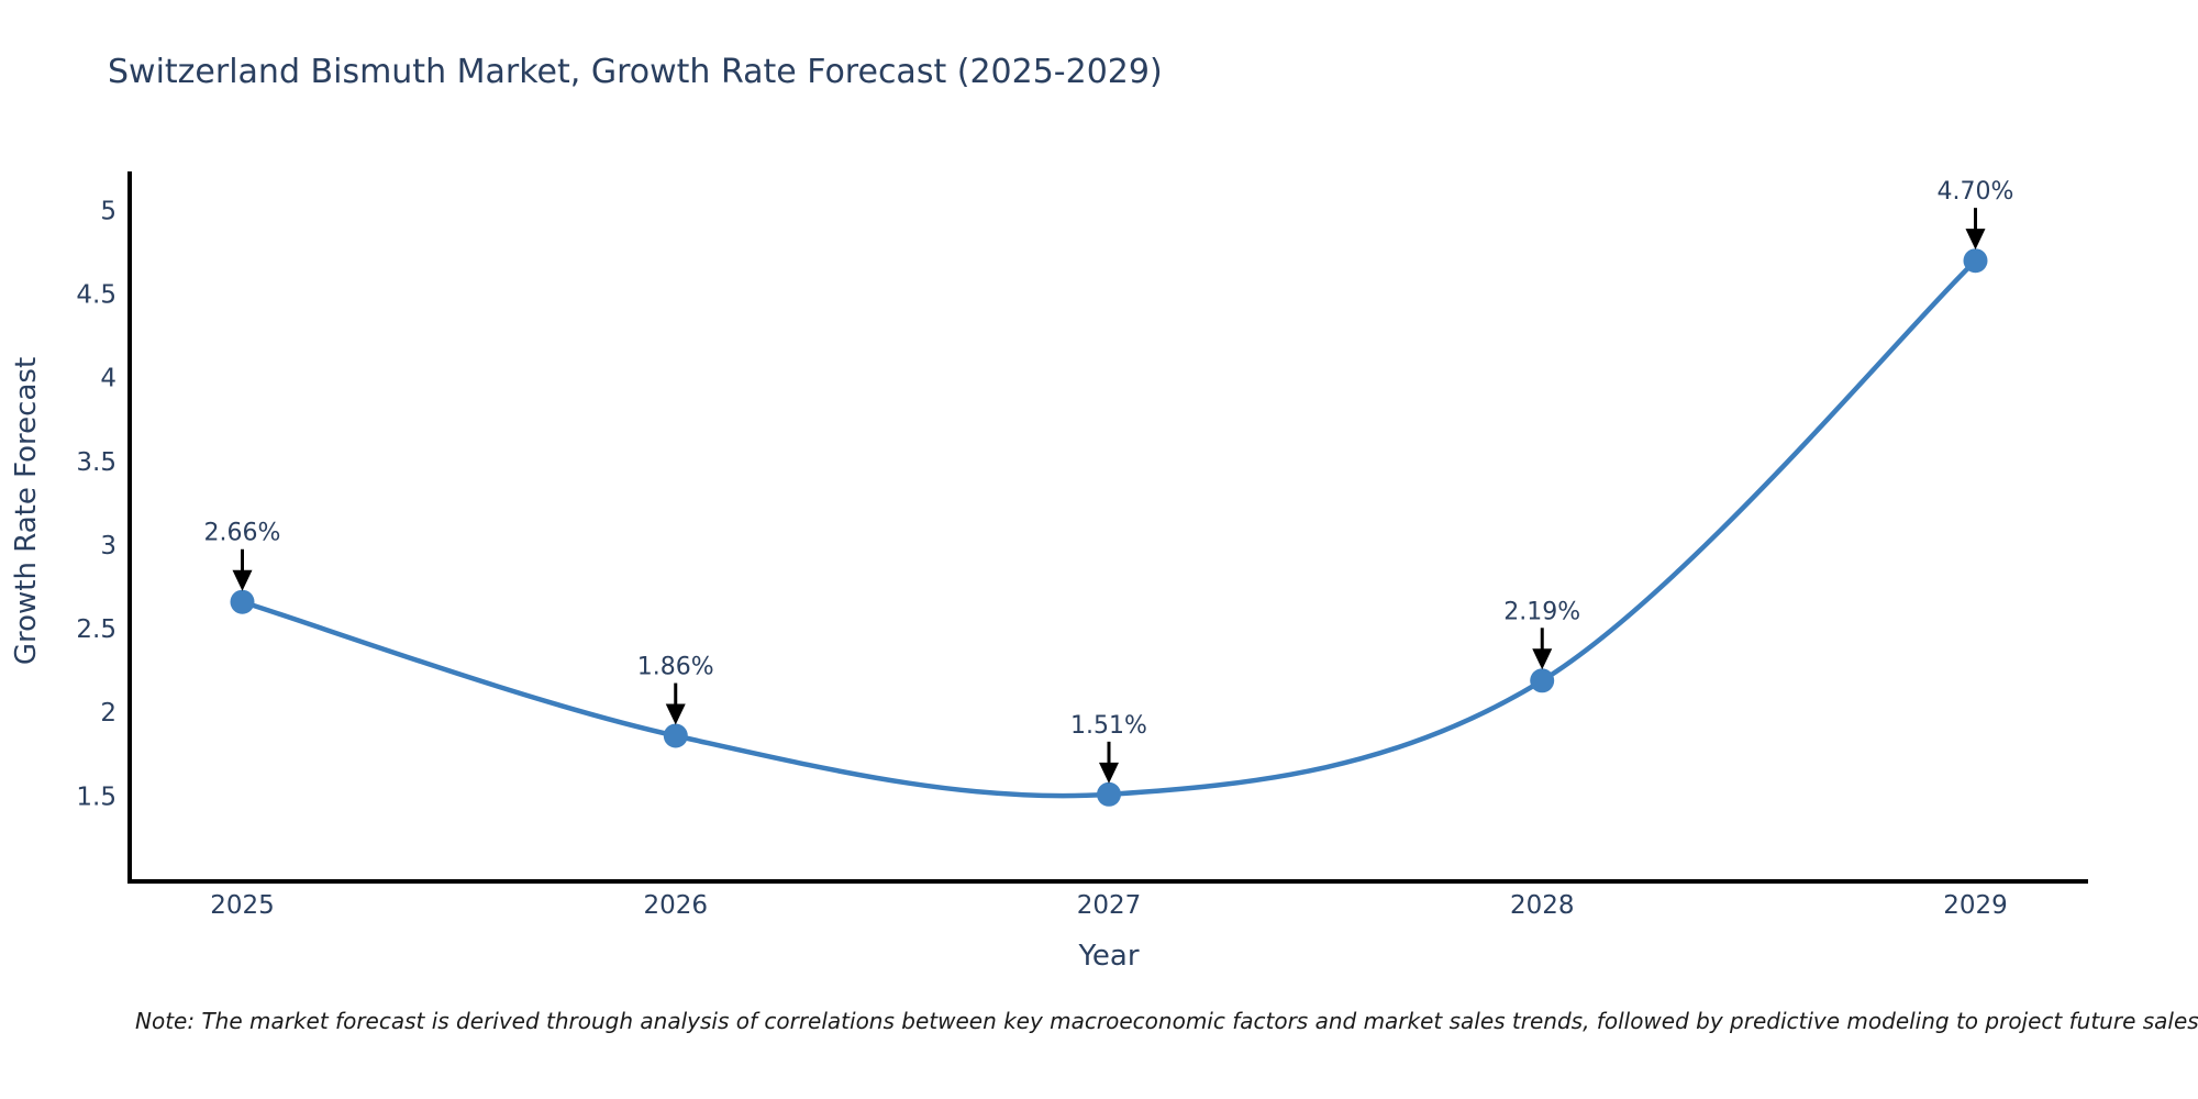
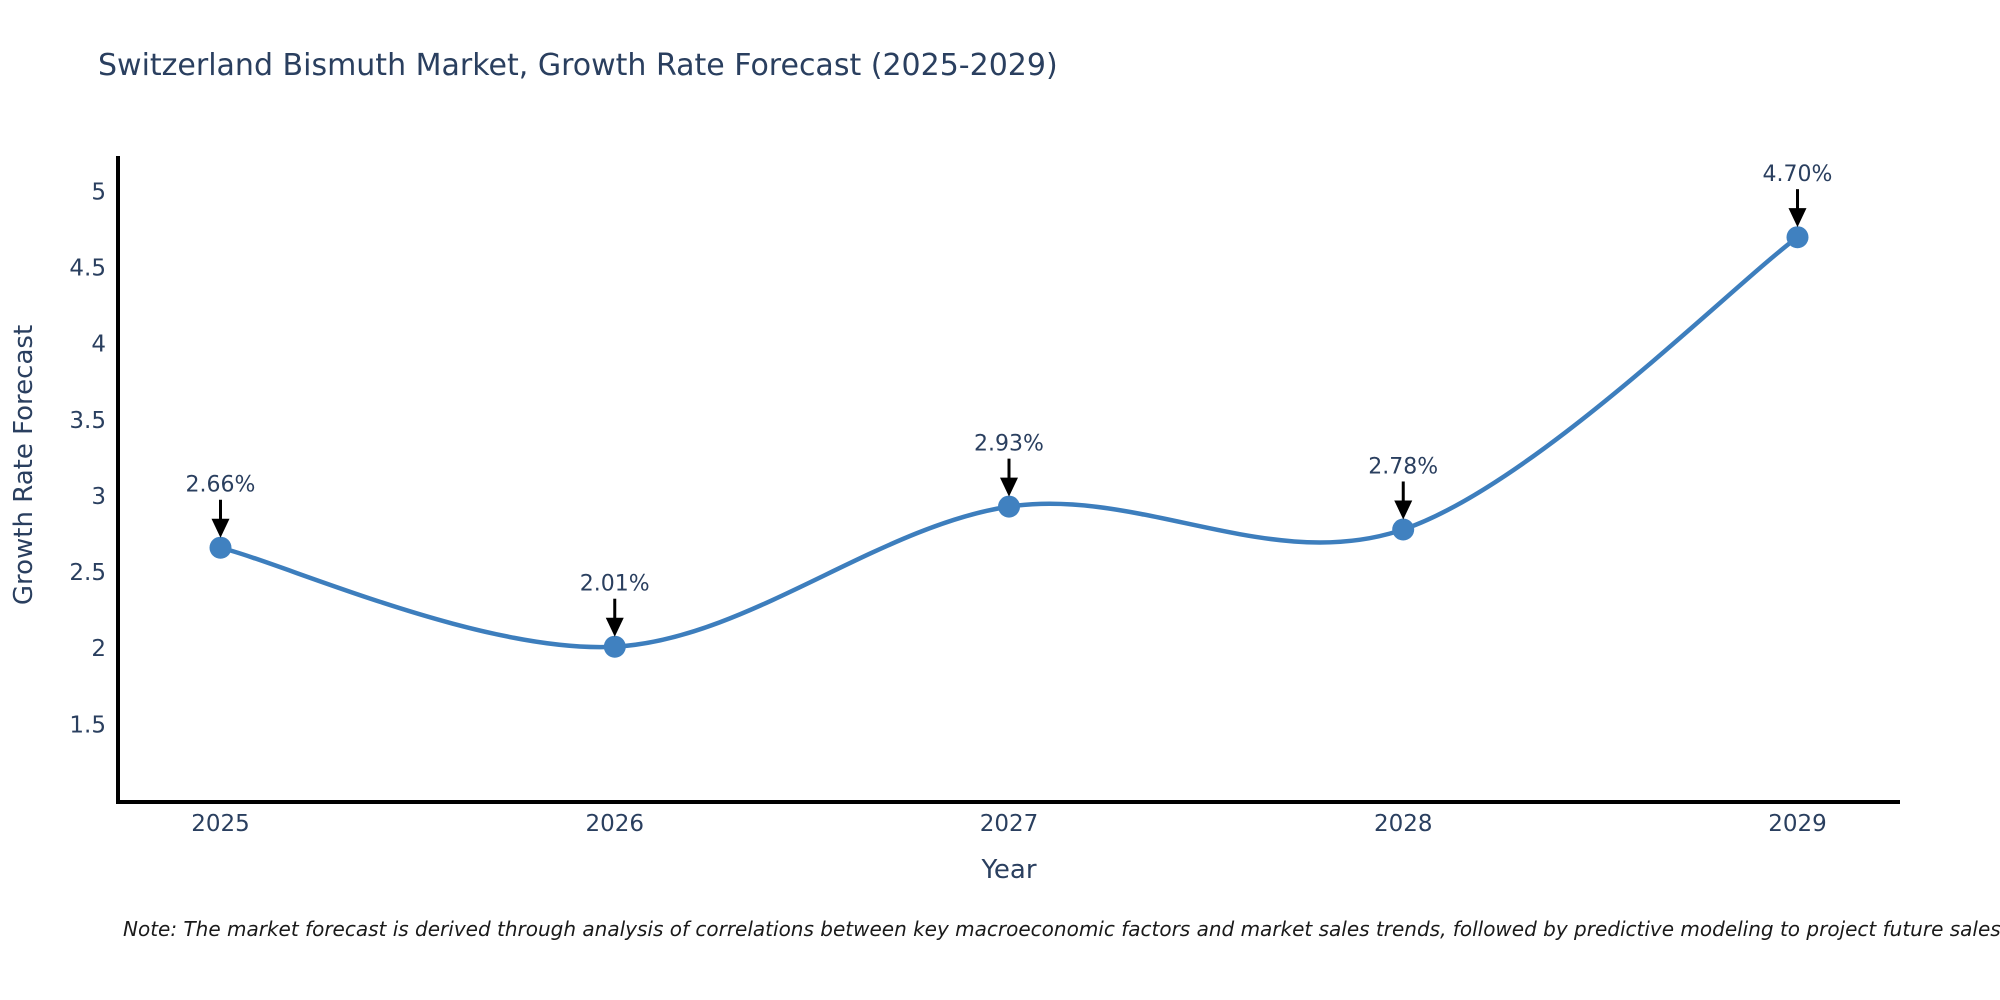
2026: 1.86% -> 2.01%
2027: 1.51% -> 2.93%
2028: 2.19% -> 2.78%
